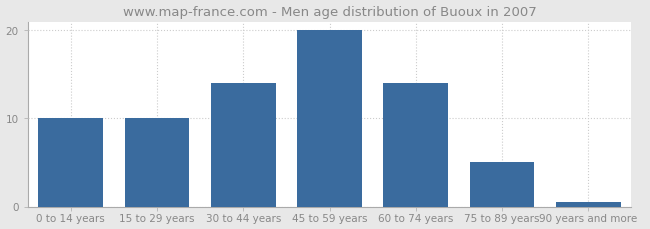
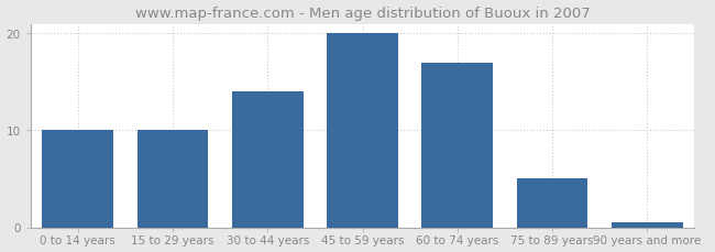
60 to 74 years: 14.0 -> 17.0
